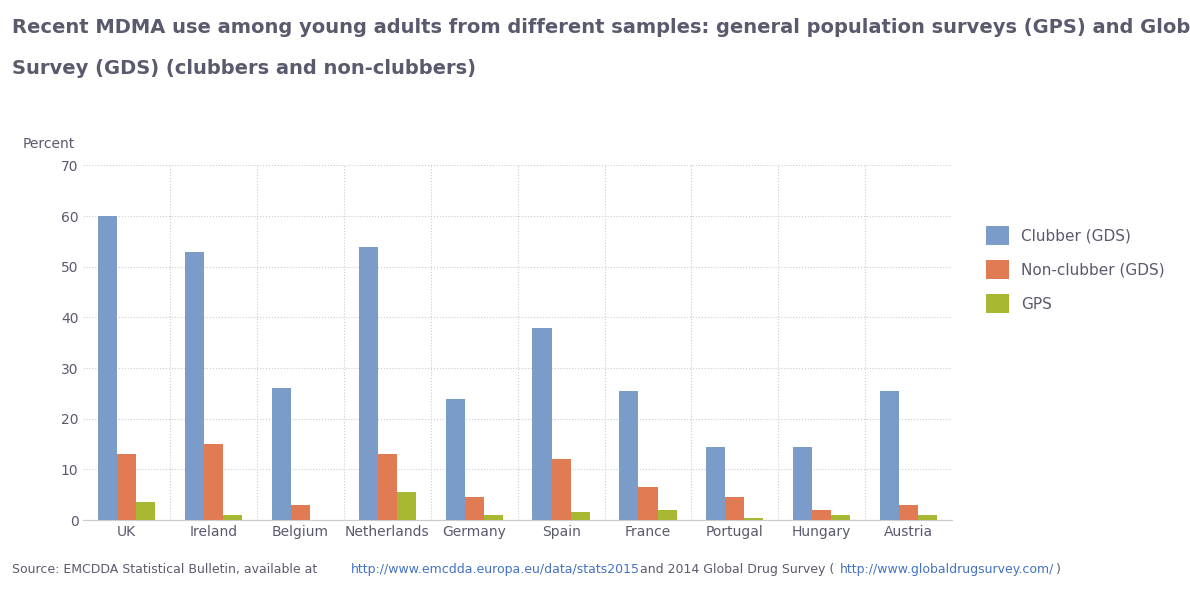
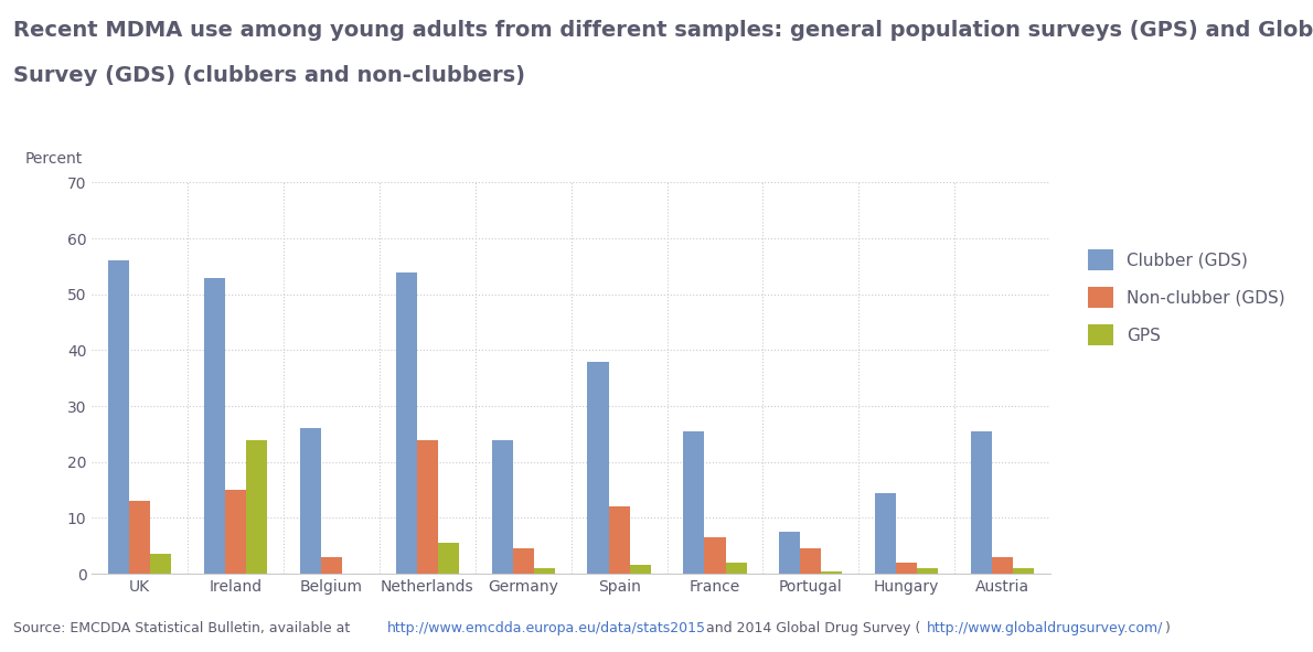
Clubber (GDS)/UK: 60.0 -> 56.0
GPS/Ireland: 1.0 -> 24.0
Non-clubber (GDS)/Netherlands: 13.0 -> 24.0
Clubber (GDS)/Portugal: 14.5 -> 7.6
